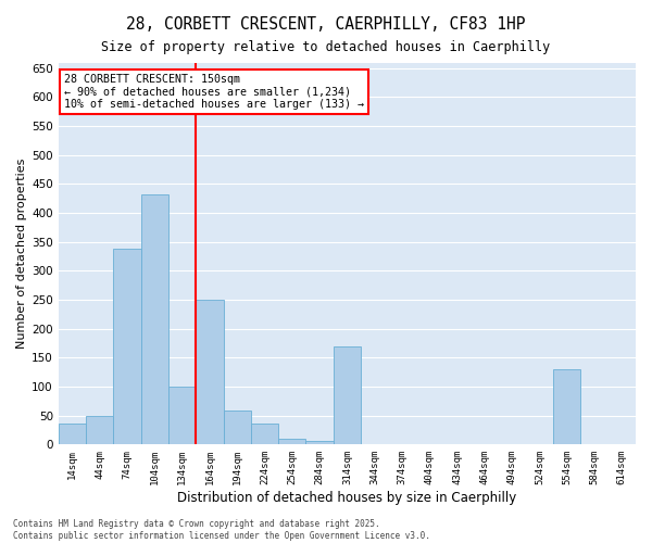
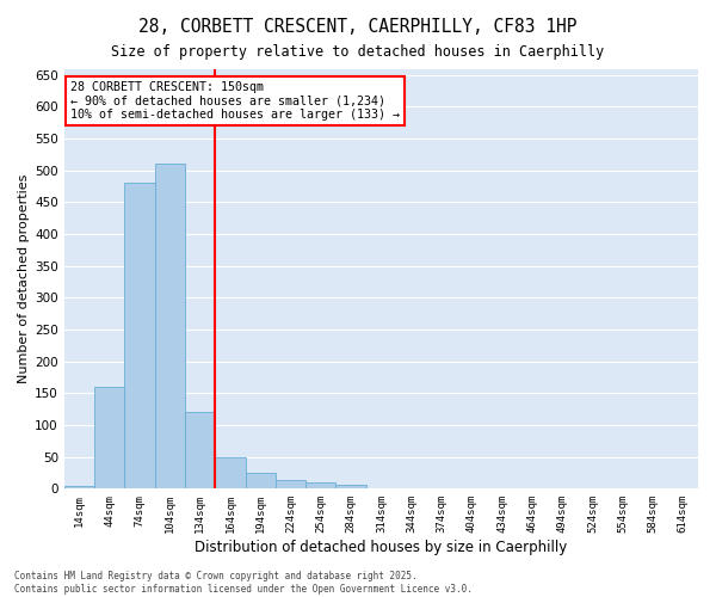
14sqm: 36 -> 5
44sqm: 50 -> 160
74sqm: 338 -> 480
104sqm: 432 -> 510
134sqm: 100 -> 120
164sqm: 250 -> 50
194sqm: 58 -> 25
224sqm: 36 -> 13
314sqm: 170 -> 1
554sqm: 130 -> 1
